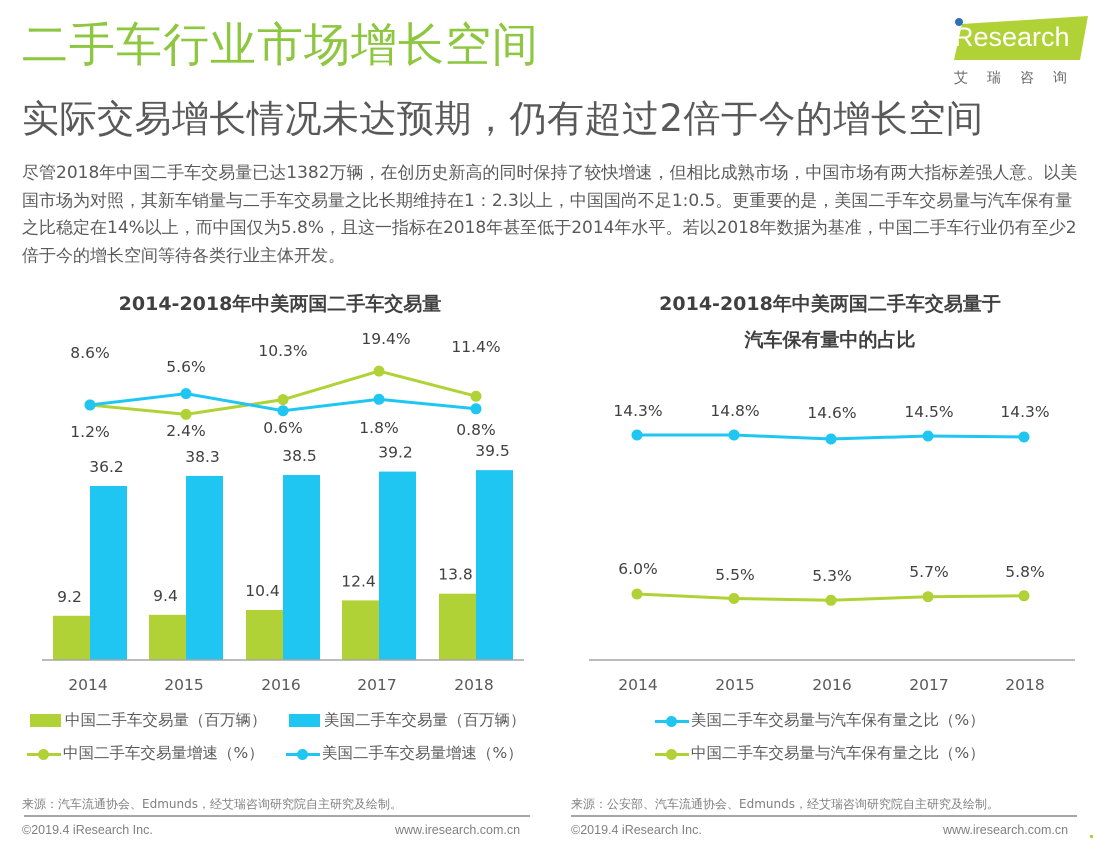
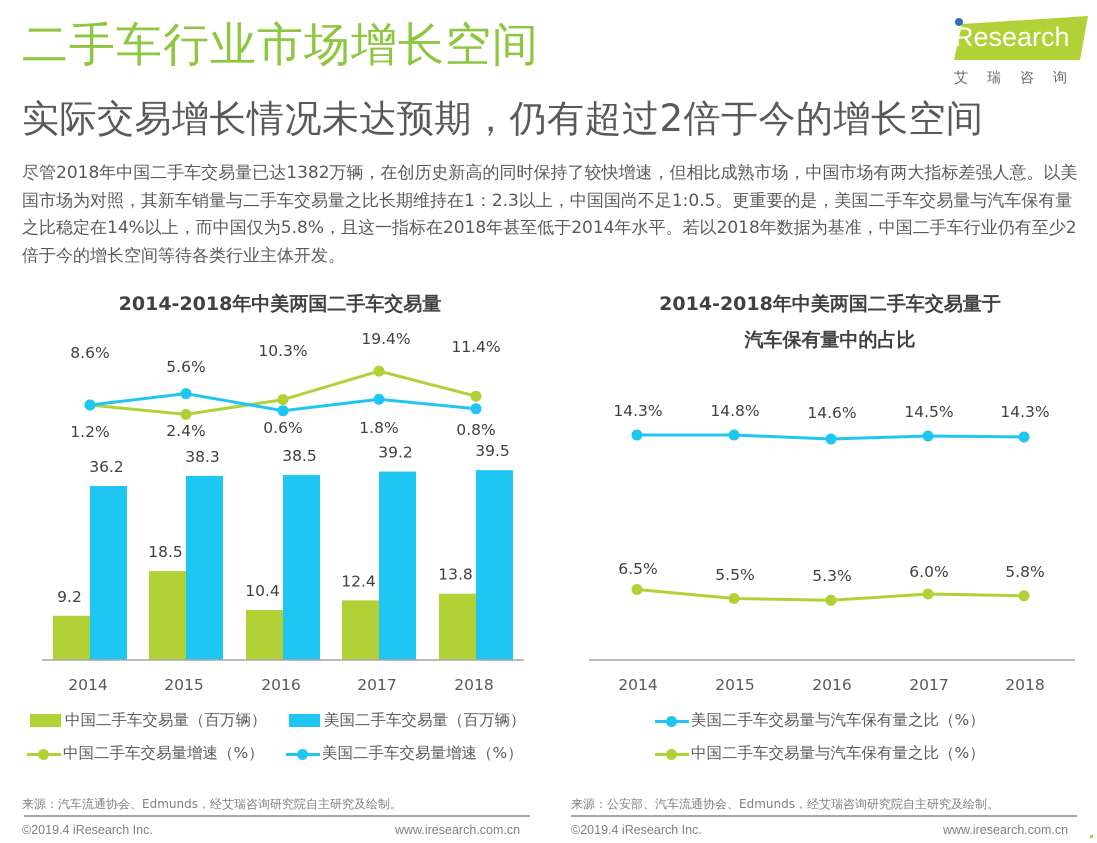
2014-2018年中美两国二手车交易量/中国二手车交易量（百万辆）/2015: 9.4 -> 18.5
2014-2018年中美两国二手车交易量于汽车保有量中的占比/中国二手车交易量与汽车保有量之比（%）/2014: 6.0% -> 6.5%
2014-2018年中美两国二手车交易量于汽车保有量中的占比/中国二手车交易量与汽车保有量之比（%）/2017: 5.7% -> 6.0%
